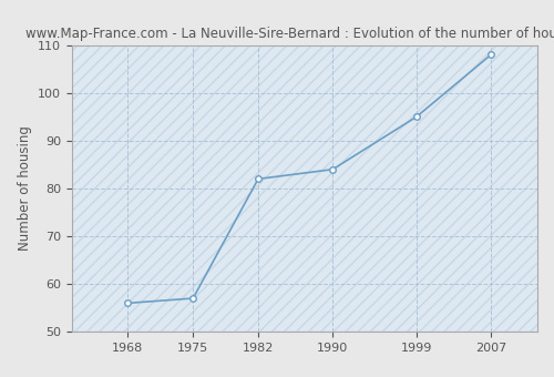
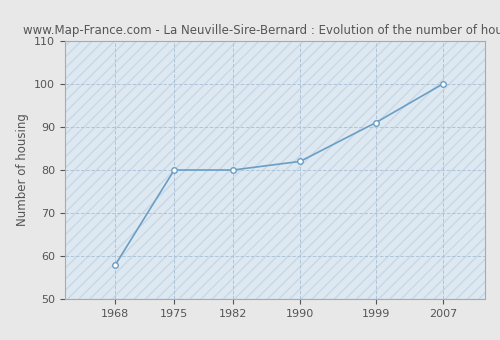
1968: 56 -> 58
1975: 57 -> 80
1982: 82 -> 80
1990: 84 -> 82
1999: 95 -> 91
2007: 108 -> 100
